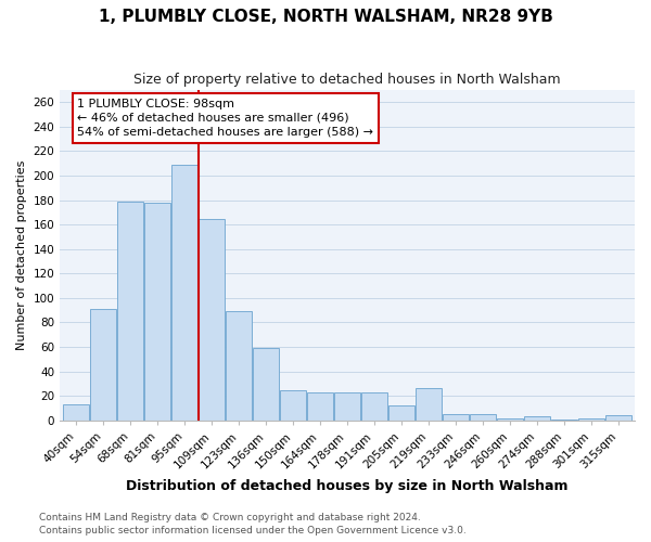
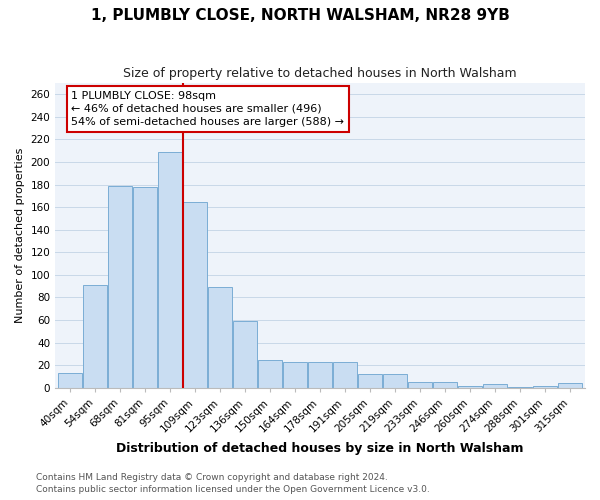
219sqm: 26 -> 12
